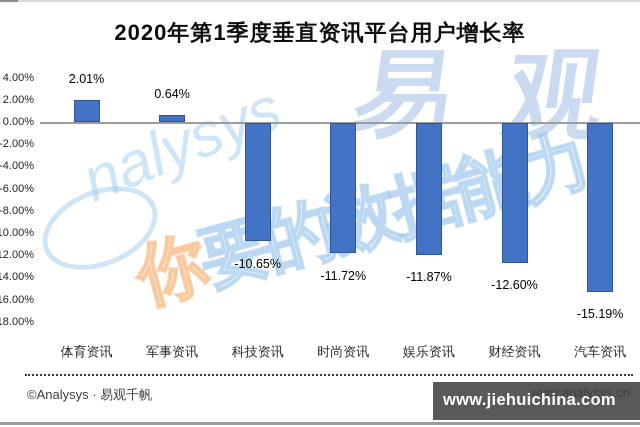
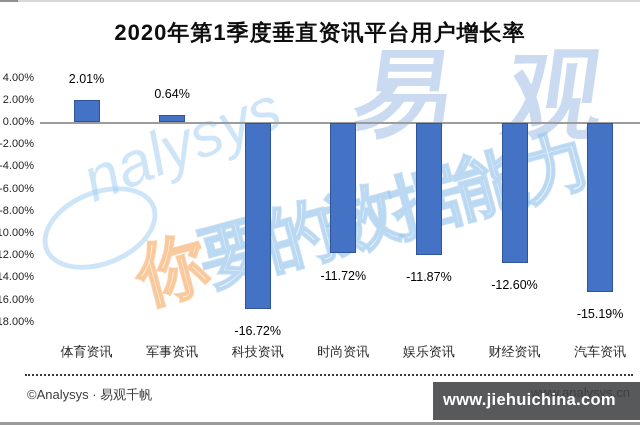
科技资讯: -10.65% -> -16.72%
